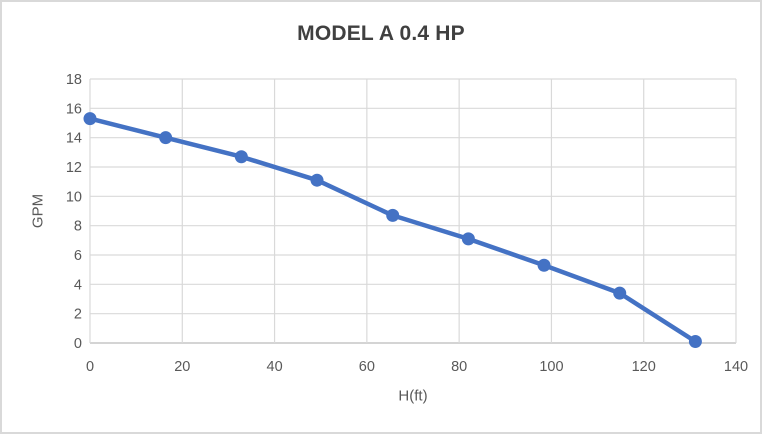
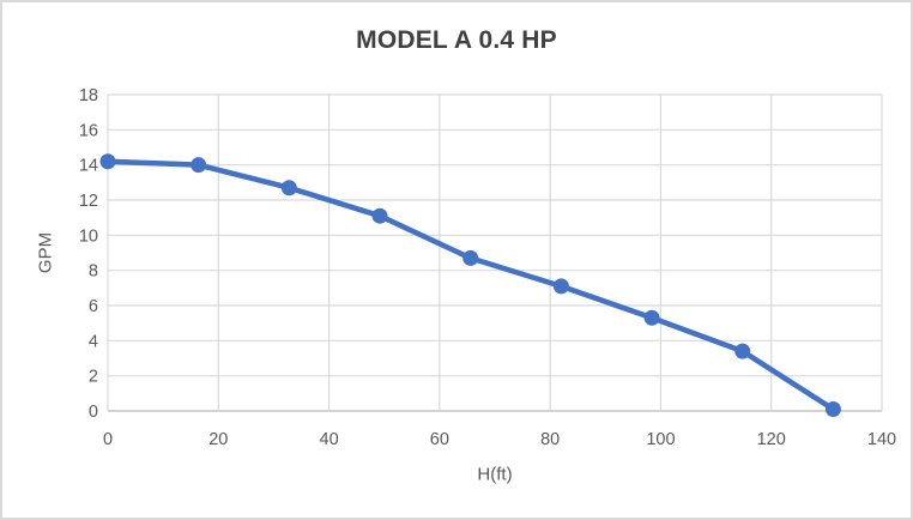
0: 15.3 -> 14.2
